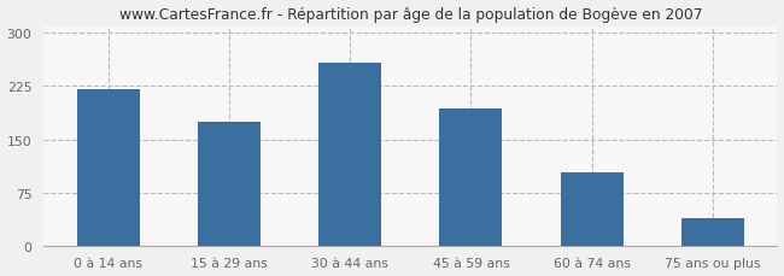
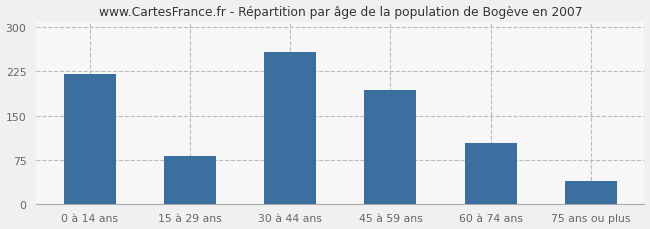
15 à 29 ans: 175 -> 82
